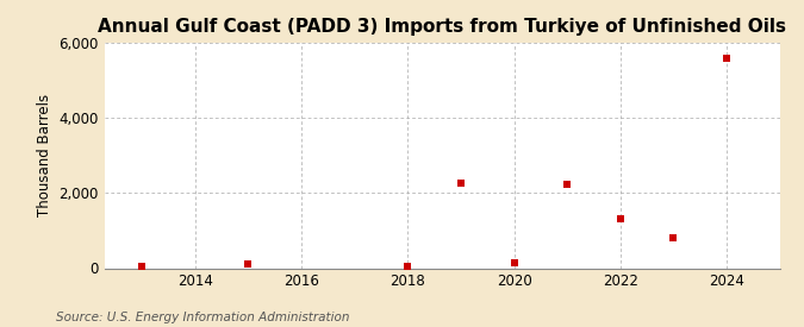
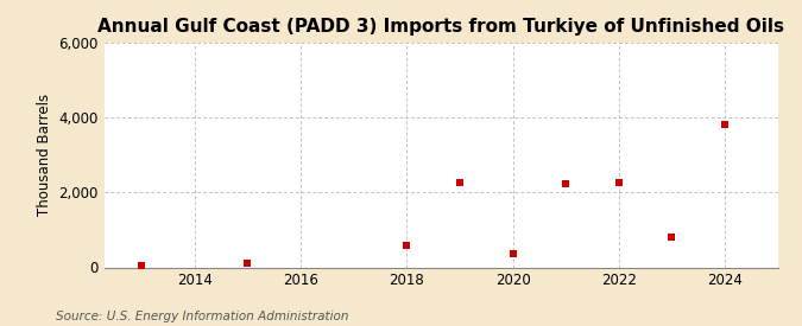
2018: 60 -> 600
2020: 150 -> 350
2022: 1,320 -> 2,250
2024: 5,580 -> 3,800
